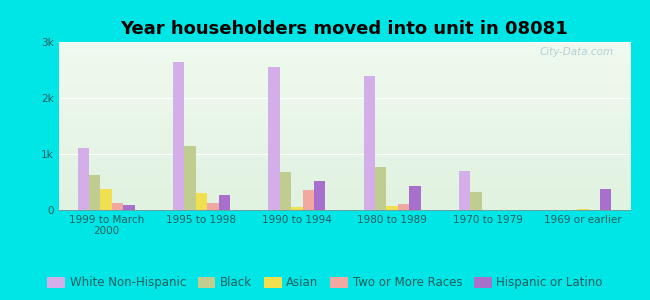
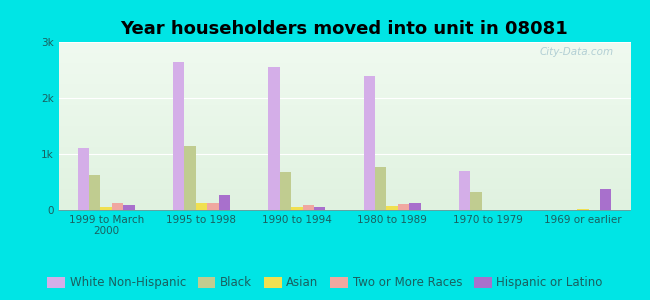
Asian/1999 to March 2000: 0.38k -> 0.05k
Asian/1995 to 1998: 0.30k -> 0.13k
Two or More Races/1990 to 1994: 0.36k -> 0.09k
Hispanic or Latino/1990 to 1994: 0.52k -> 0.06k
Hispanic or Latino/1980 to 1989: 0.42k -> 0.12k
